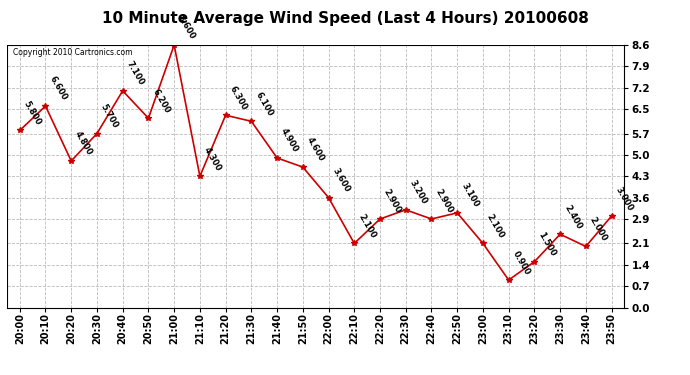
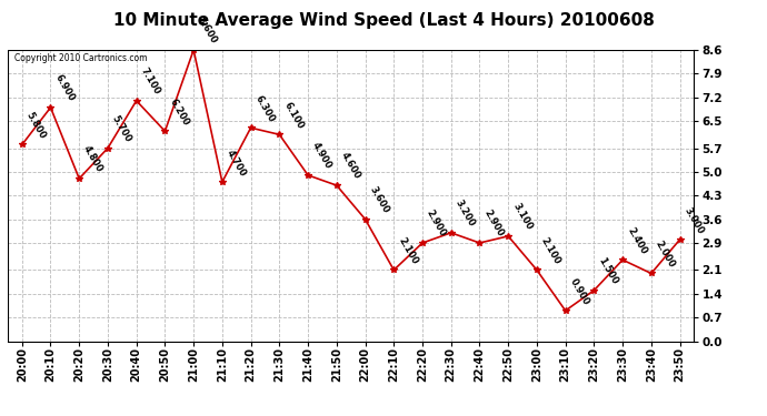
20:10: 6.600 -> 6.900
21:10: 4.300 -> 4.700
